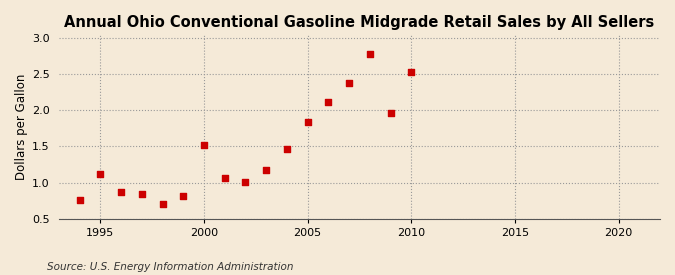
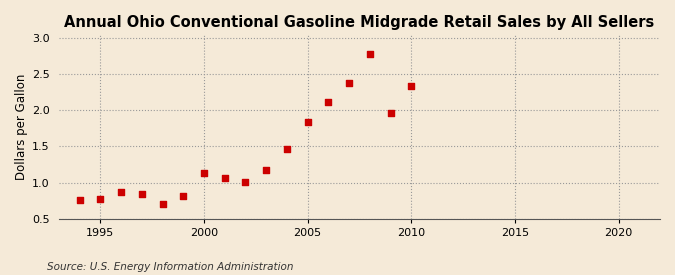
1995: 1.12 -> 0.78
2000: 1.52 -> 1.14
2010: 2.52 -> 2.33
